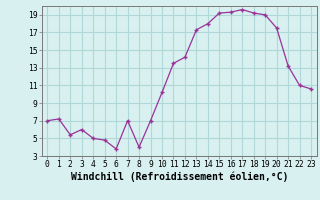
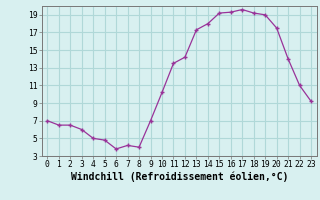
1: 7.2 -> 6.5
2: 5.4 -> 6.5
7: 7.0 -> 4.2
21: 13.2 -> 14.0
23: 10.6 -> 9.2
